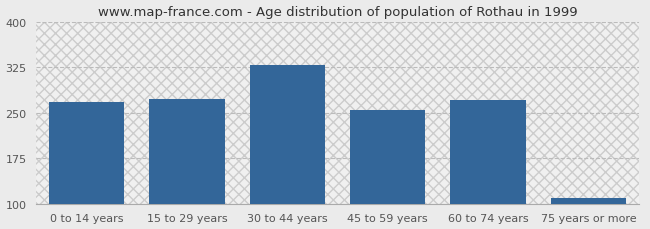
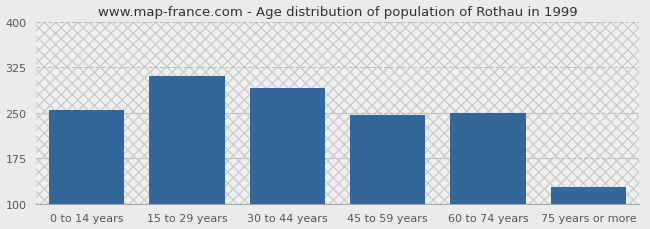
0 to 14 years: 268 -> 254
15 to 29 years: 272 -> 310
30 to 44 years: 328 -> 290
45 to 59 years: 255 -> 246
60 to 74 years: 270 -> 250
75 years or more: 110 -> 128
